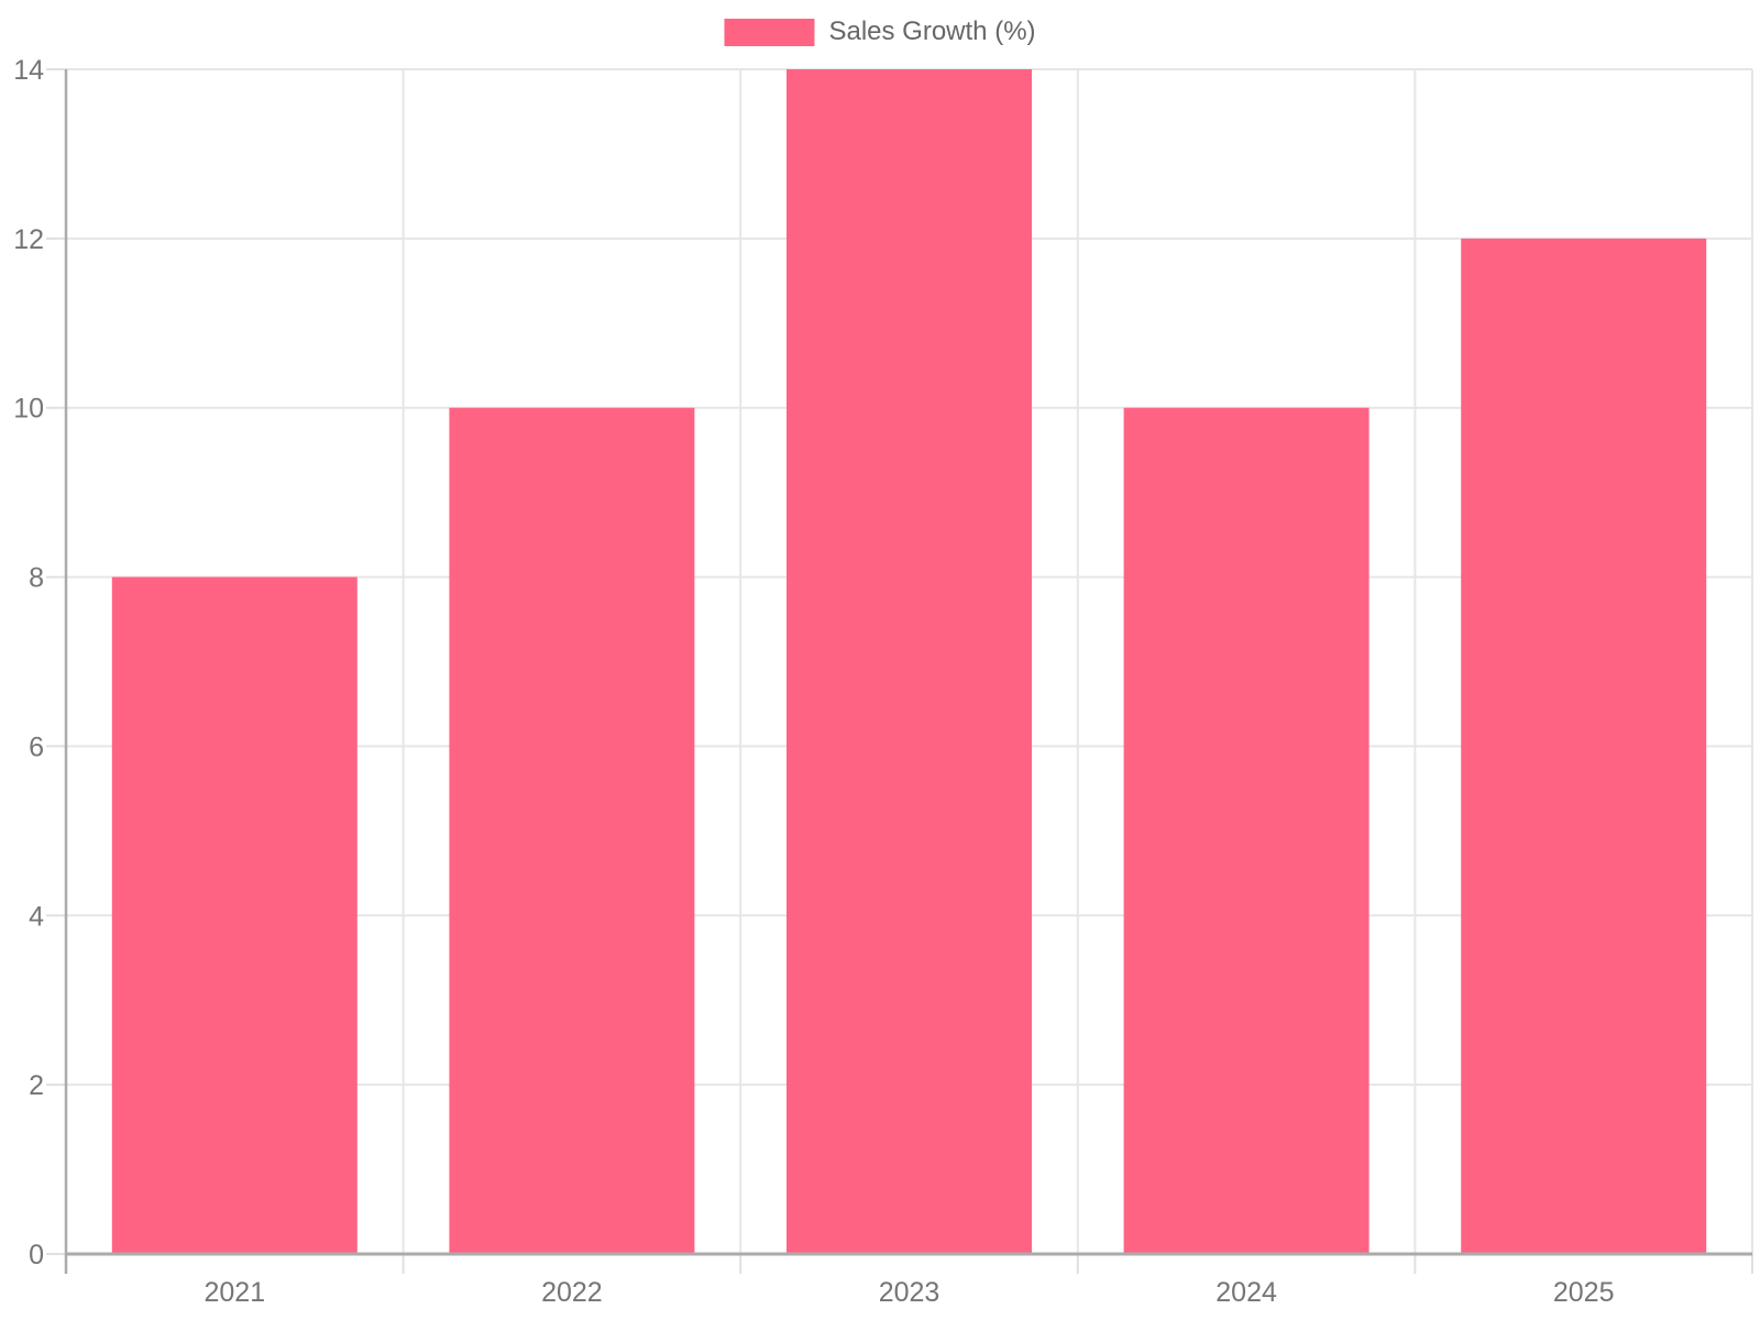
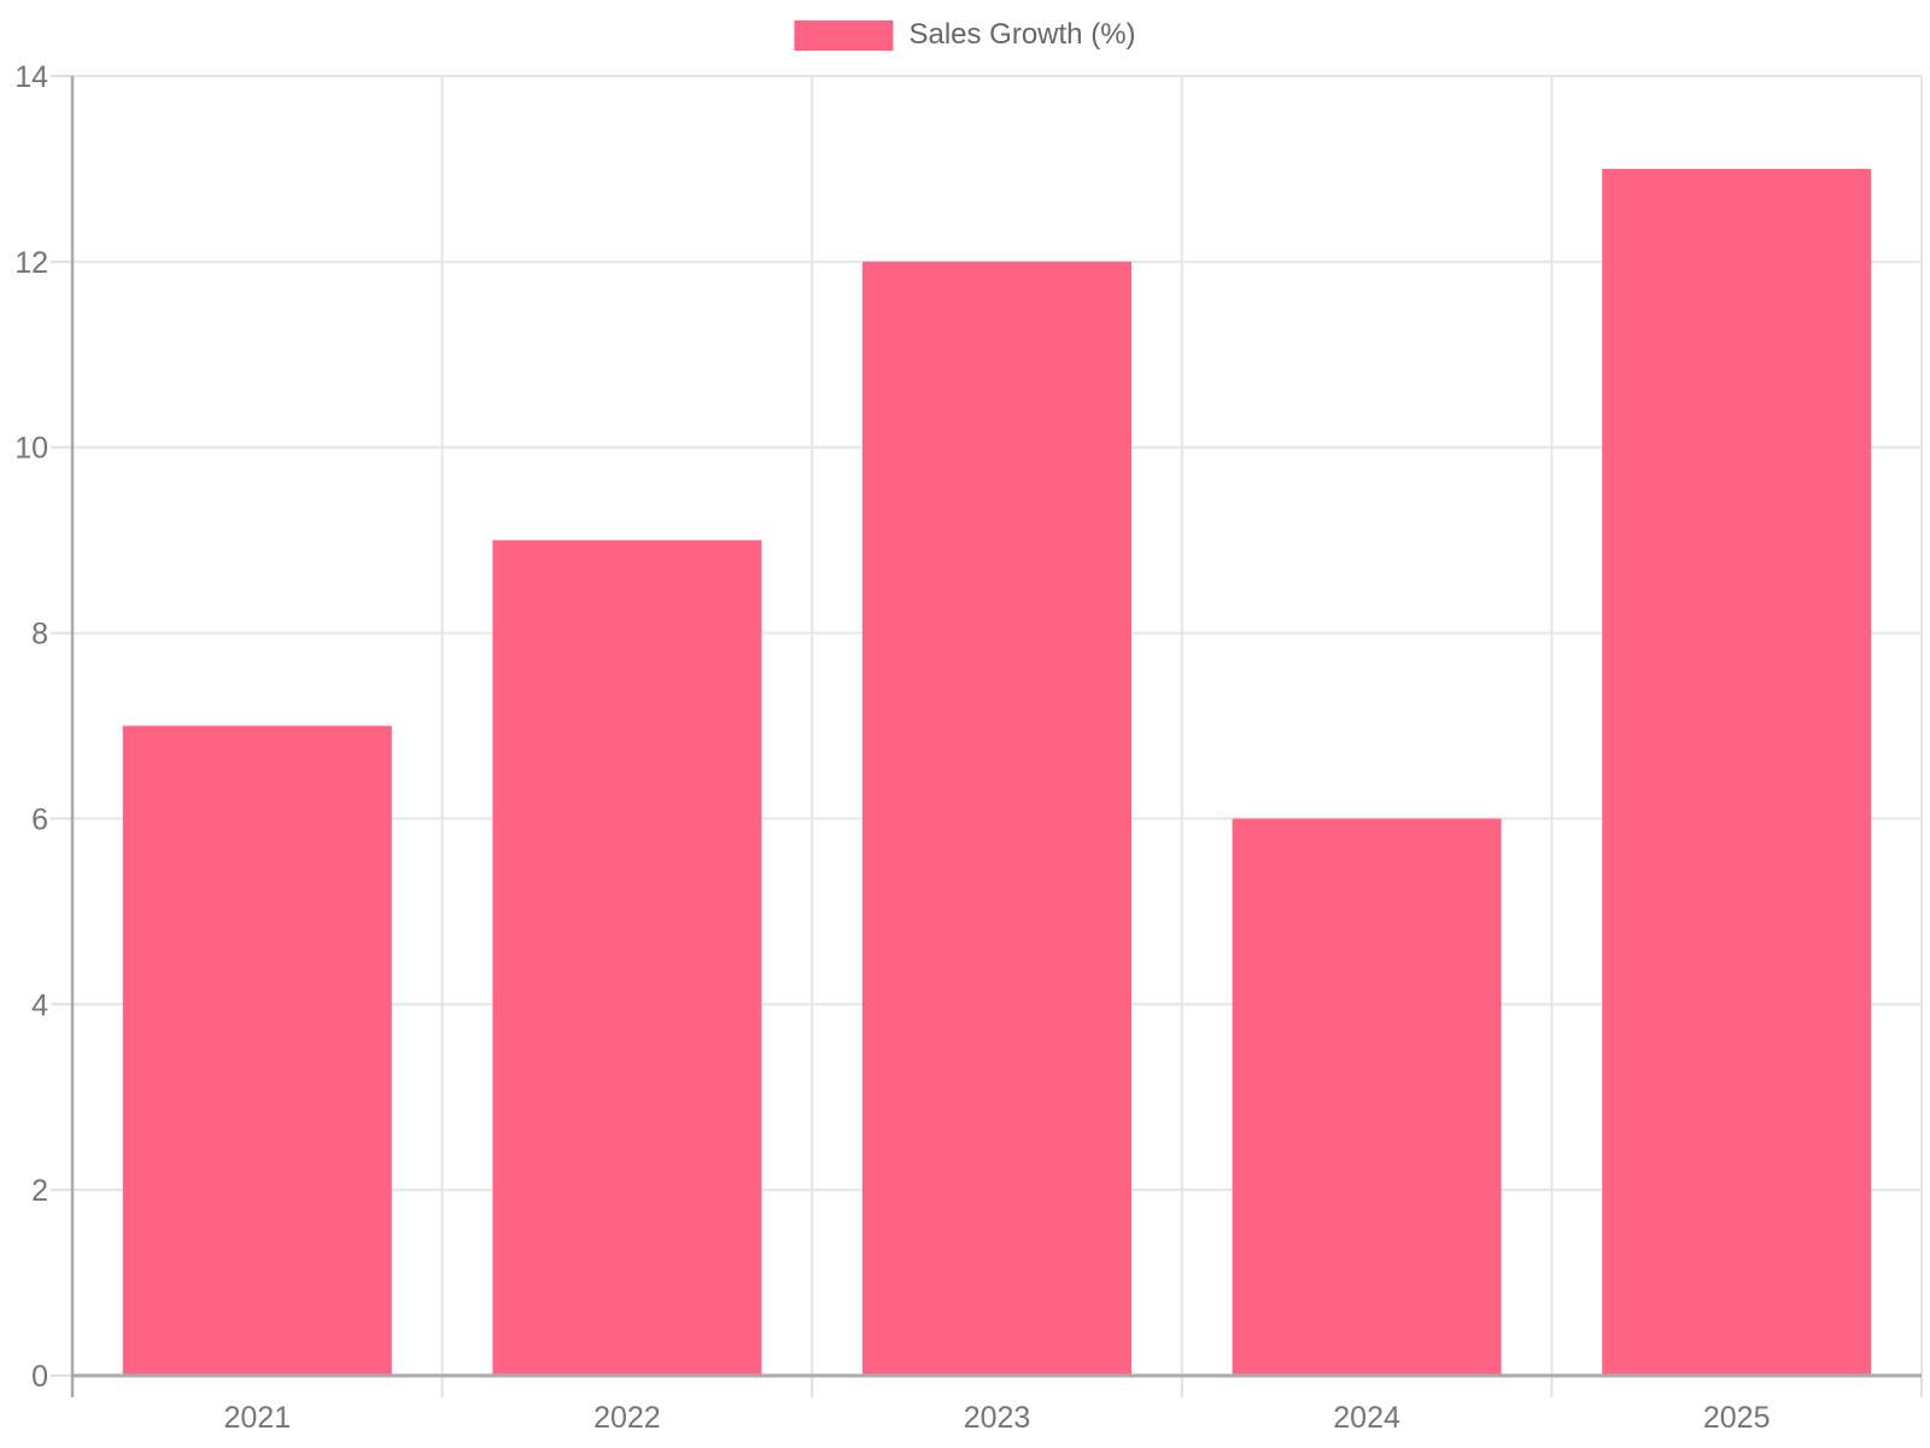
2021: 8 -> 7
2022: 10 -> 9
2023: 14 -> 12
2024: 10 -> 6
2025: 12 -> 13
